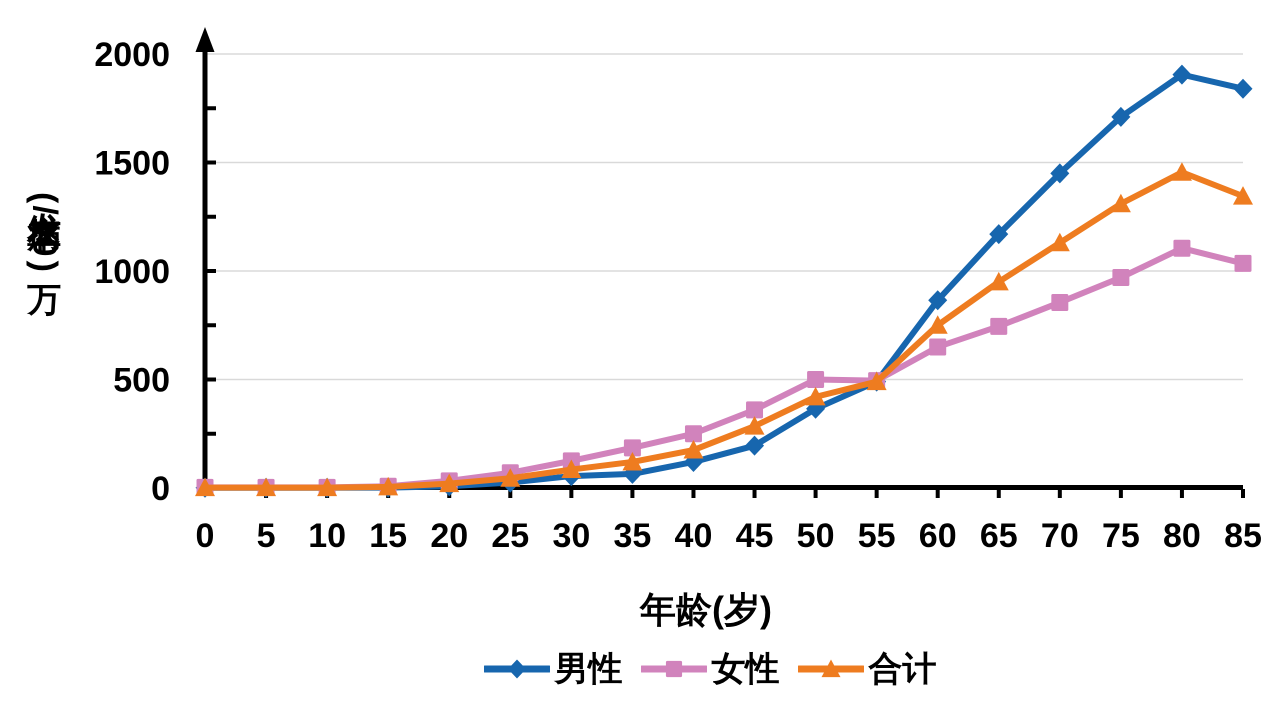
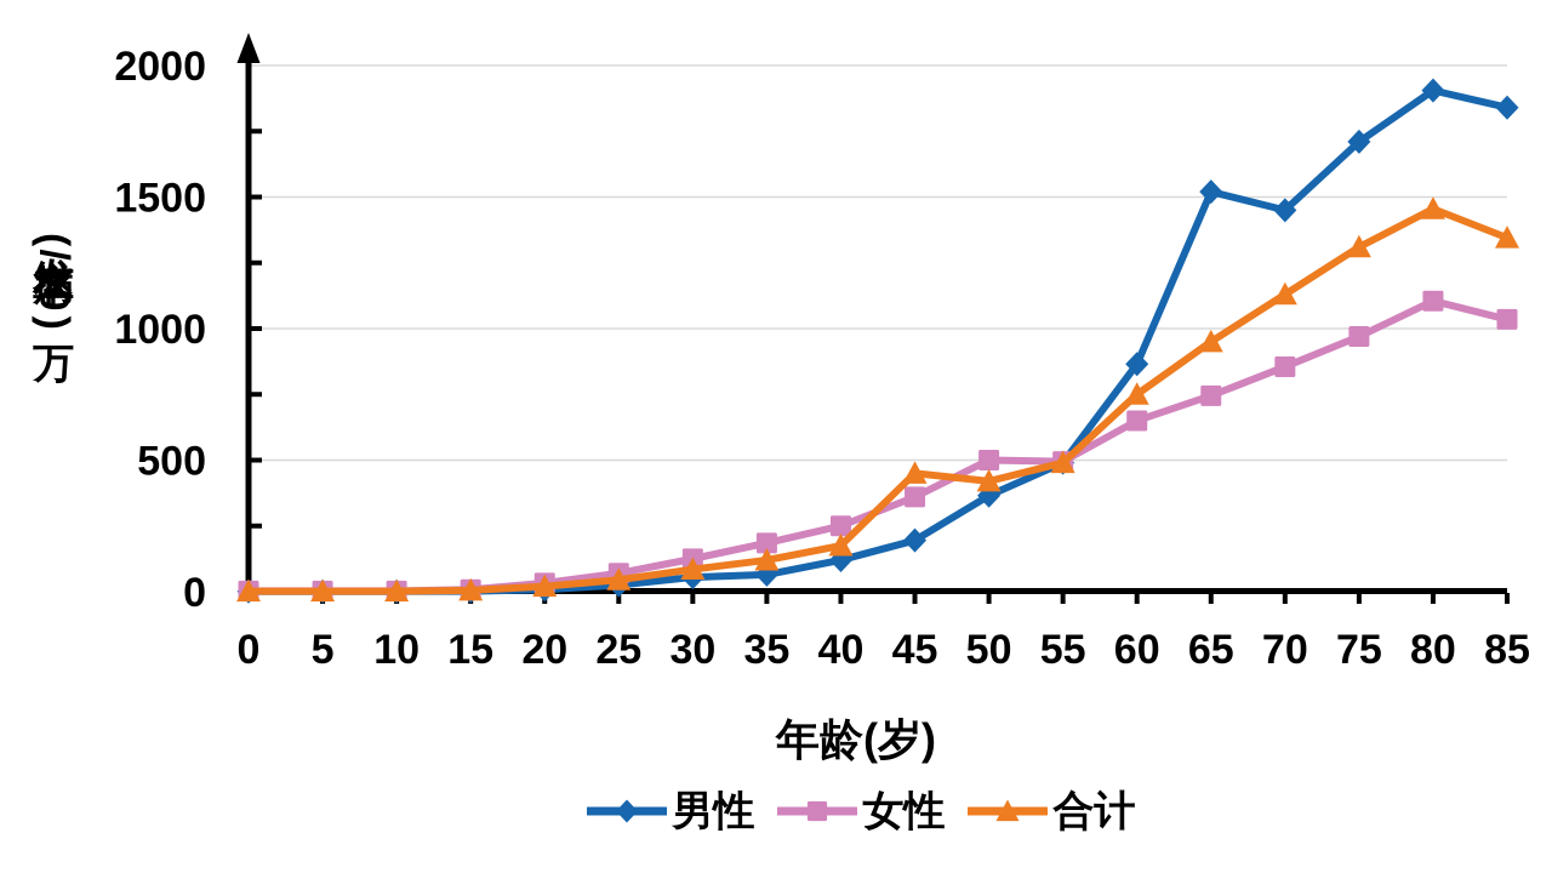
合计/45: 280 -> 450
男性/65: 1170 -> 1520
